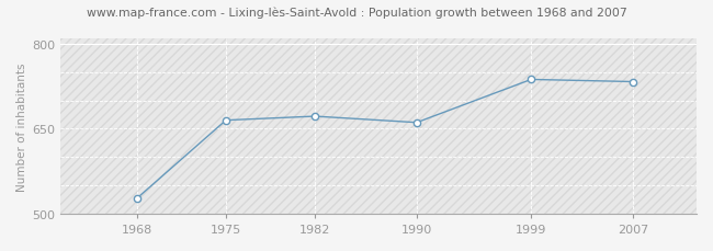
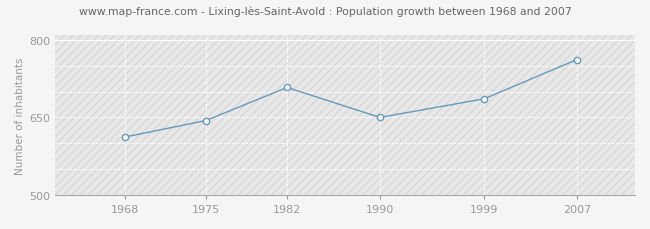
1968: 527 -> 612
1975: 665 -> 644
1982: 672 -> 708
1990: 661 -> 650
1999: 737 -> 686
2007: 733 -> 762
